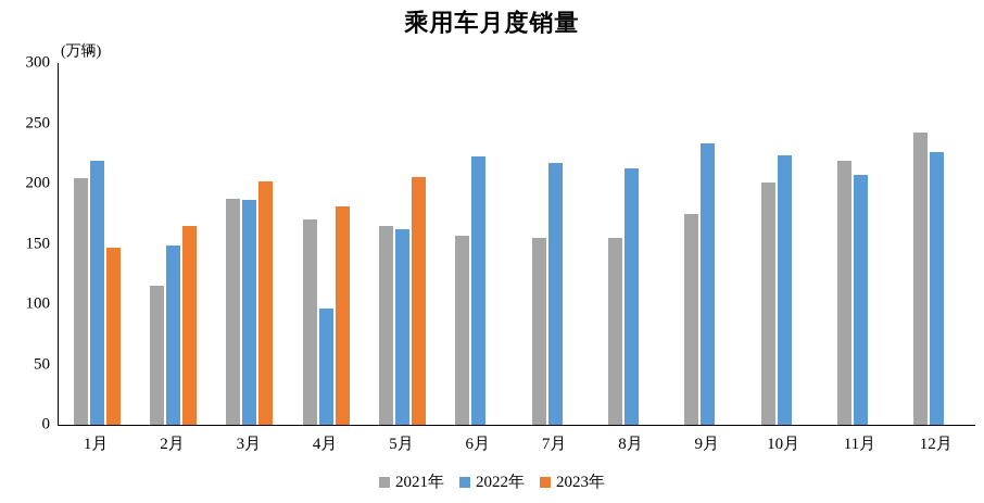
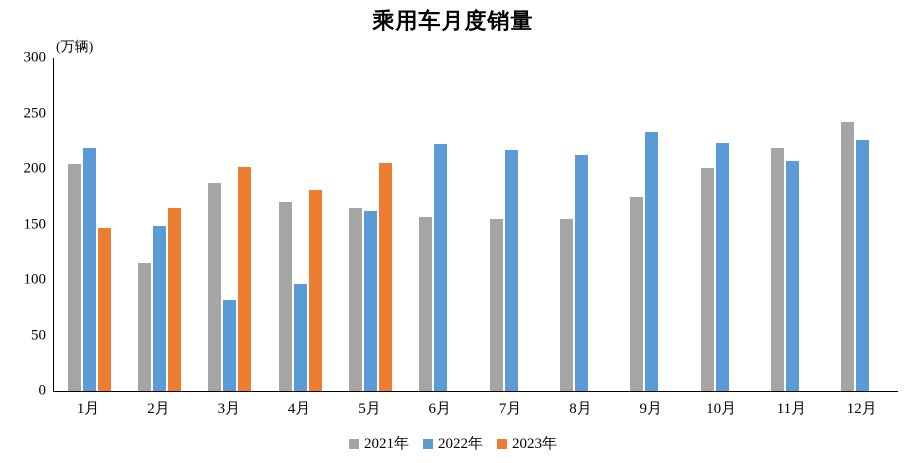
2022年/3月: 186 -> 82
